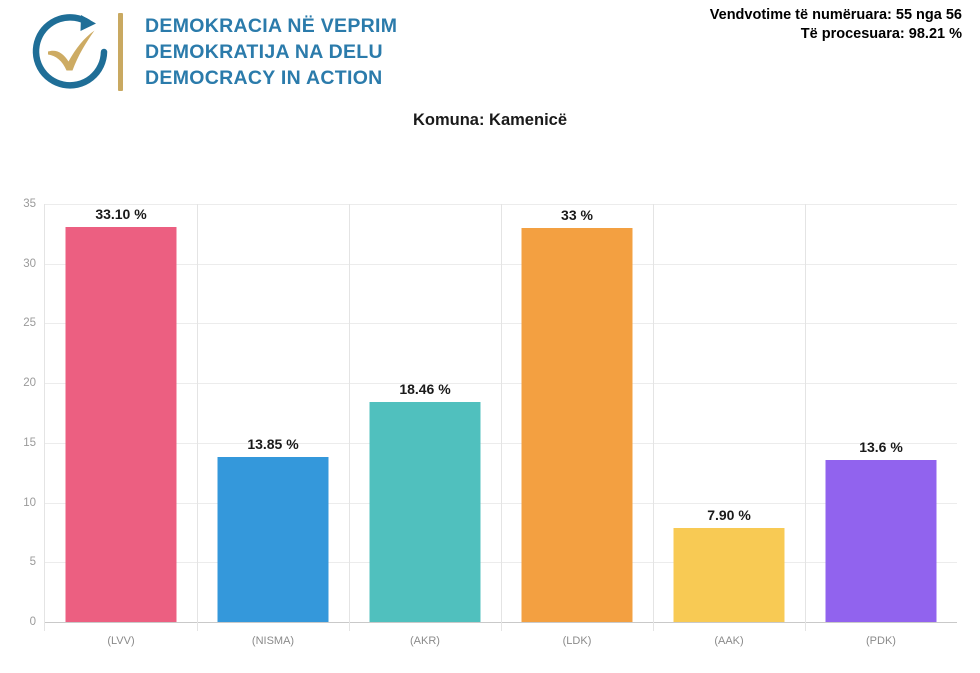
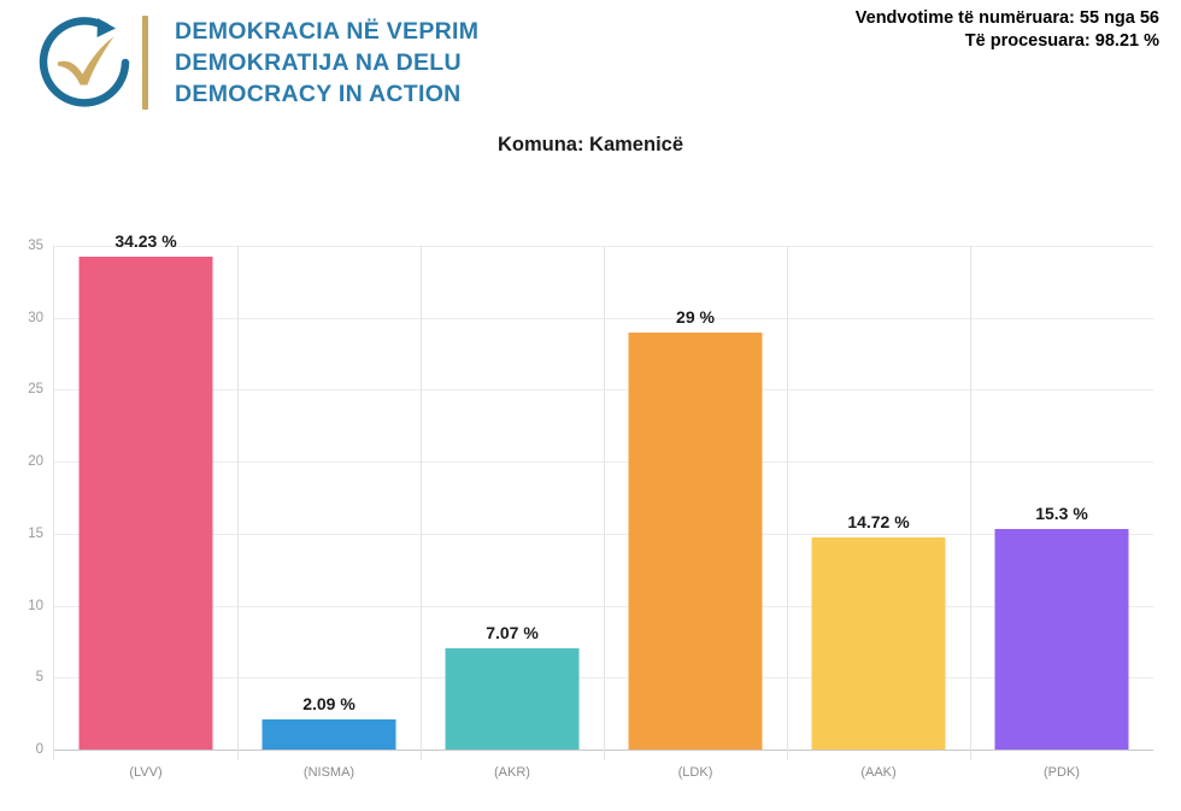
(LVV): 33.10 -> 34.23
(NISMA): 13.85 -> 2.09
(AKR): 18.46 -> 7.07
(LDK): 33 -> 29
(AAK): 7.90 -> 14.72
(PDK): 13.6 -> 15.3
